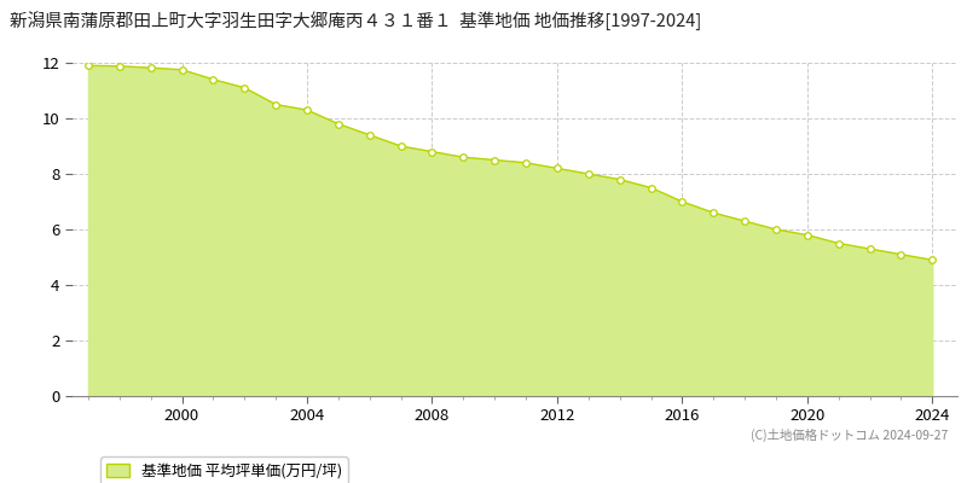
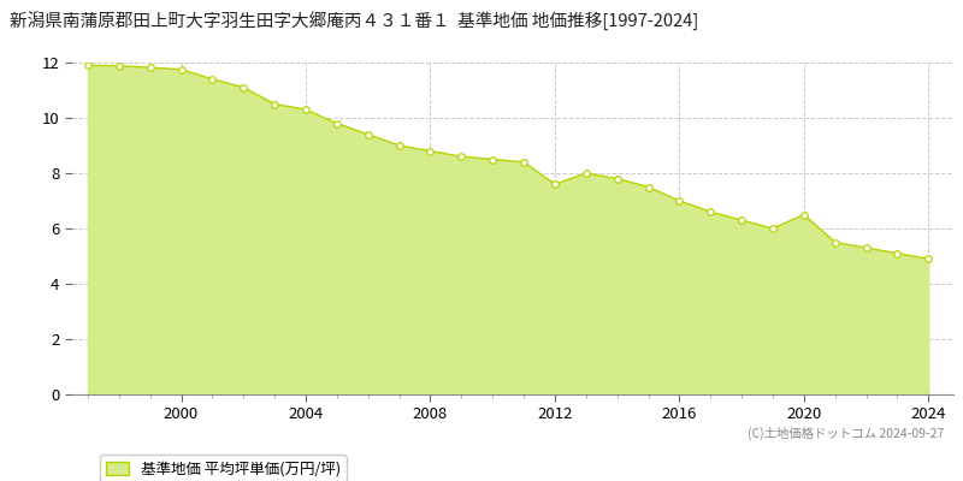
2012: 8.20 -> 7.60
2020: 5.80 -> 6.50
